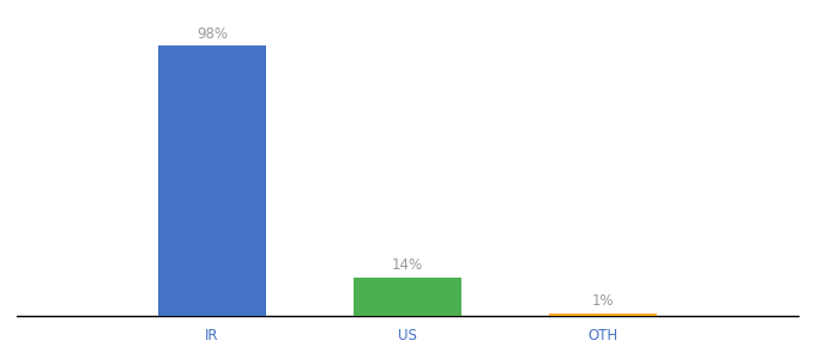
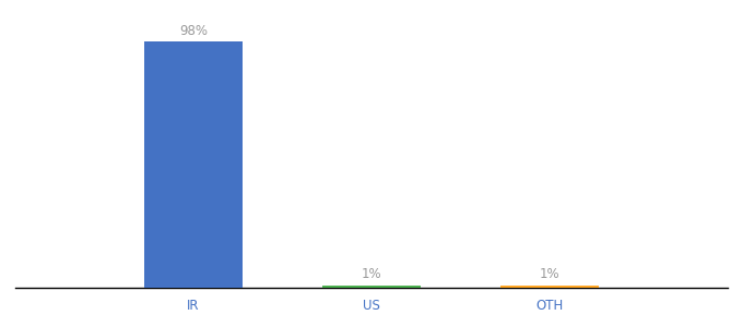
US: 14% -> 1%
